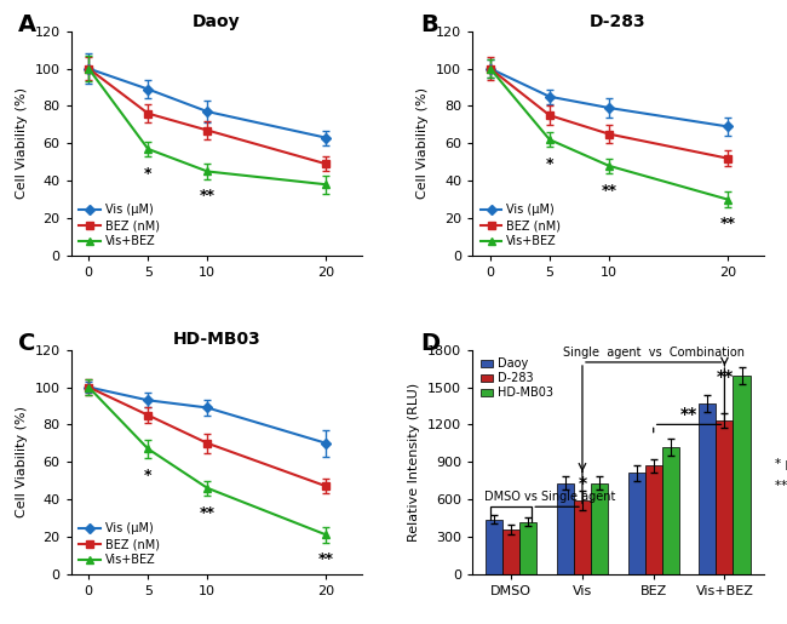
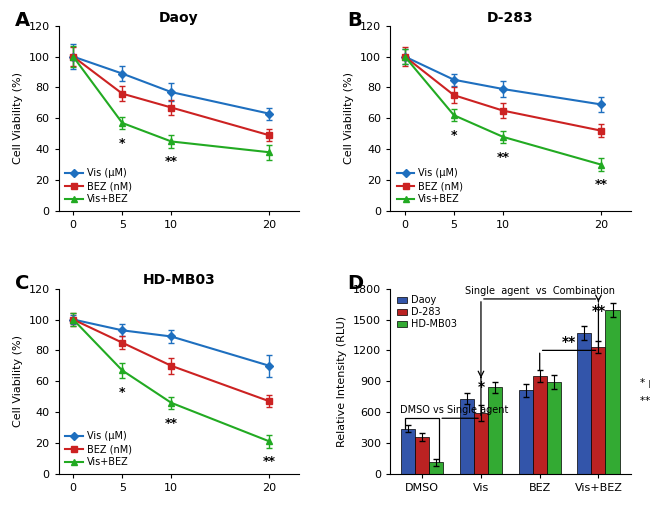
HD-MB03/DMSO: 420 -> 110
HD-MB03/Vis: 730 -> 840
D-283/BEZ: 870 -> 950
HD-MB03/BEZ: 1020 -> 890
